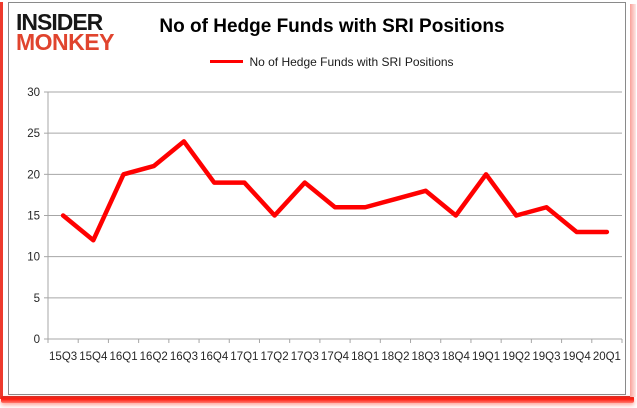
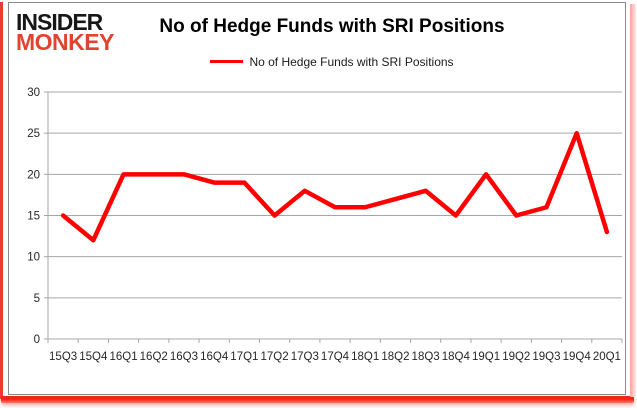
16Q2: 21 -> 20
16Q3: 24 -> 20
17Q3: 19 -> 18
19Q4: 13 -> 25
